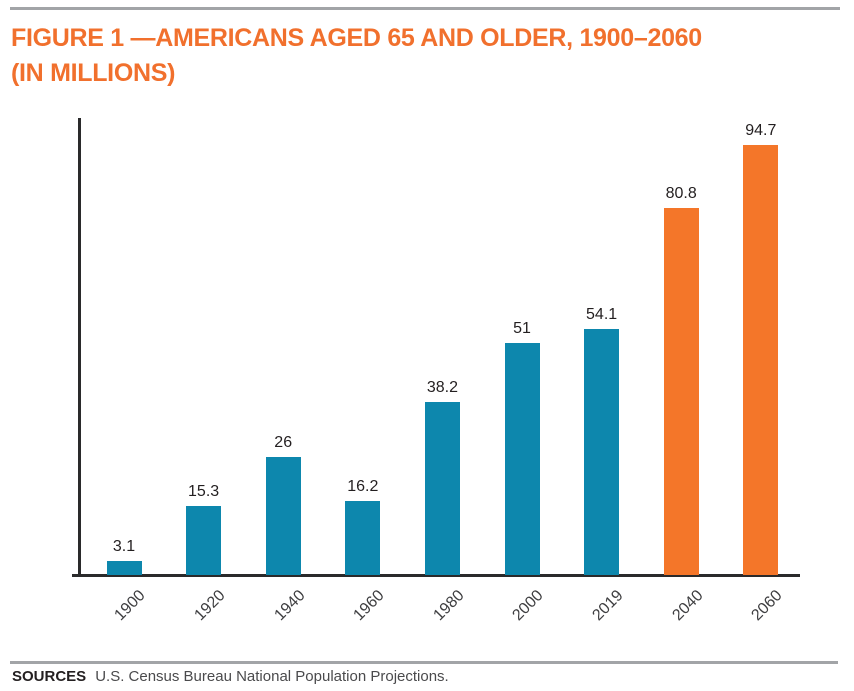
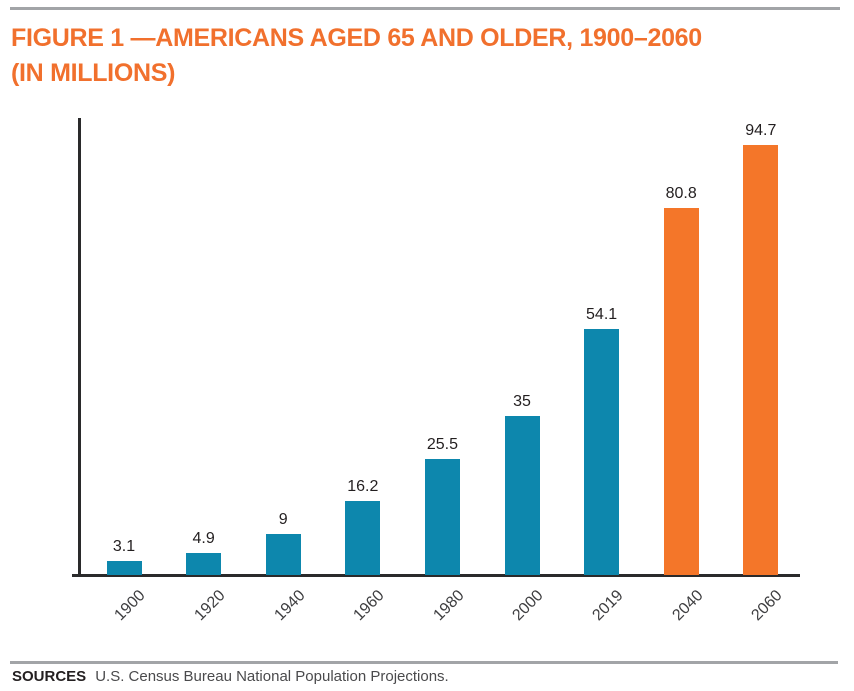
1920: 15.3 -> 4.9
1940: 26 -> 9
1980: 38.2 -> 25.5
2000: 51 -> 35
